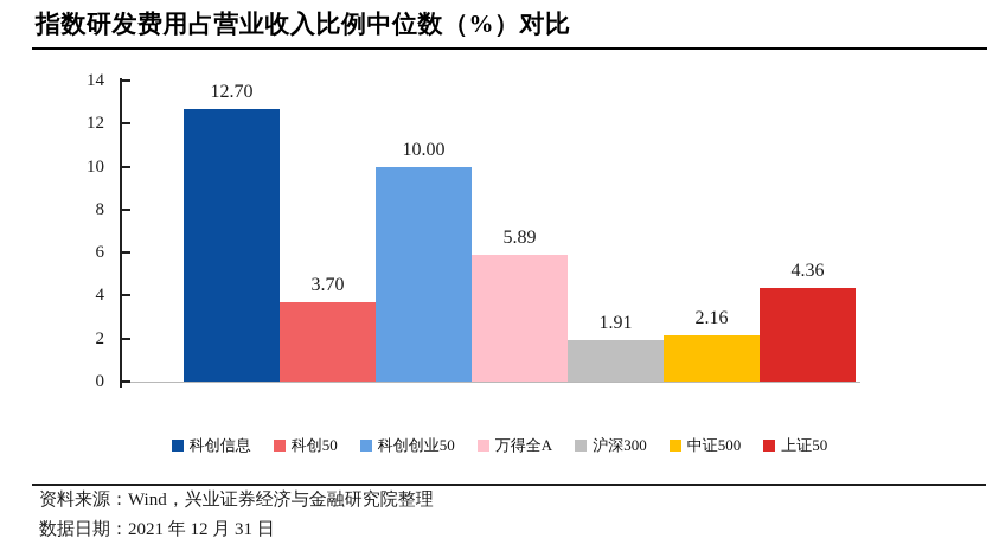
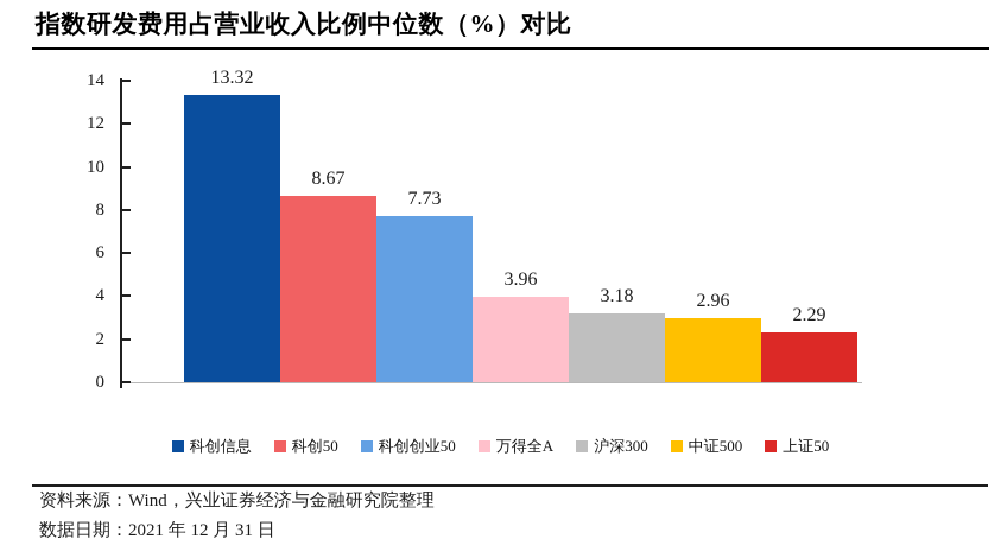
科创信息: 12.70 -> 13.32
科创50: 3.70 -> 8.67
科创创业50: 10.00 -> 7.73
万得全A: 5.89 -> 3.96
沪深300: 1.91 -> 3.18
中证500: 2.16 -> 2.96
上证50: 4.36 -> 2.29
